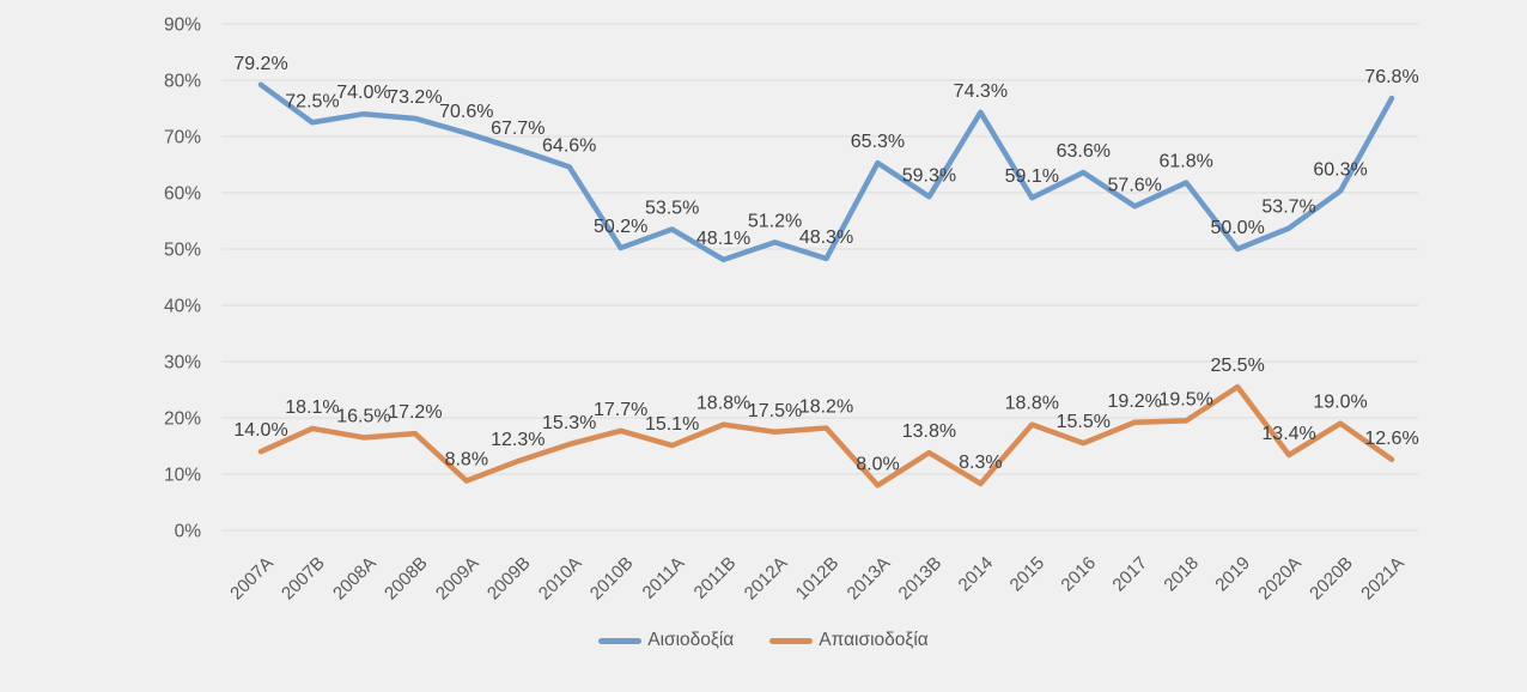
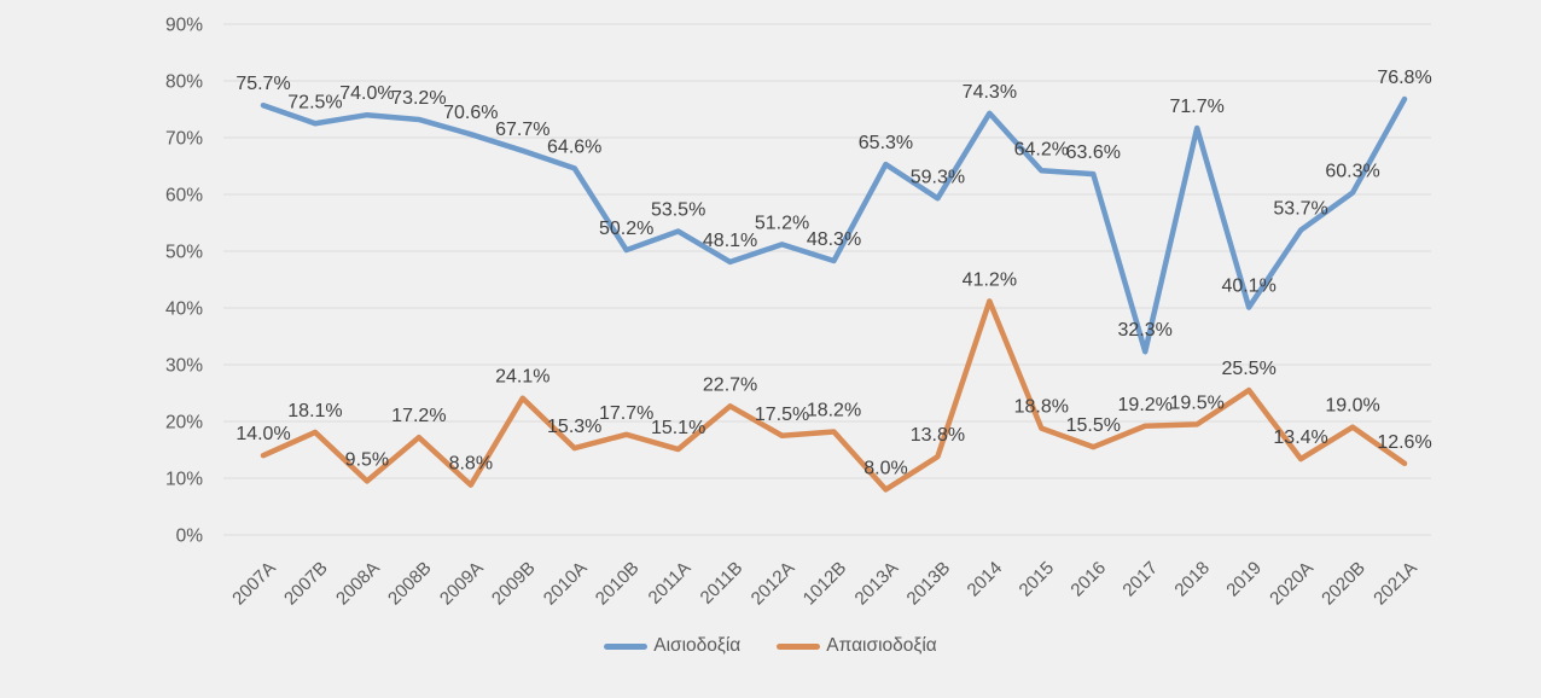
Αισιοδοξία/2007A: 79.2% -> 75.7%
Απαισιοδοξία/2008A: 16.5% -> 9.5%
Απαισιοδοξία/2009B: 12.3% -> 24.1%
Απαισιοδοξία/2011B: 18.8% -> 22.7%
Απαισιοδοξία/2014: 8.3% -> 41.2%
Αισιοδοξία/2015: 59.1% -> 64.2%
Αισιοδοξία/2017: 57.6% -> 32.3%
Αισιοδοξία/2018: 61.8% -> 71.7%
Αισιοδοξία/2019: 50.0% -> 40.1%
